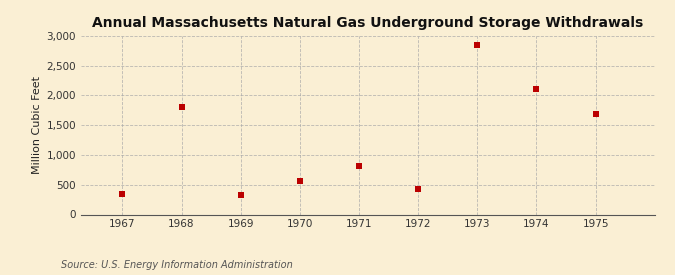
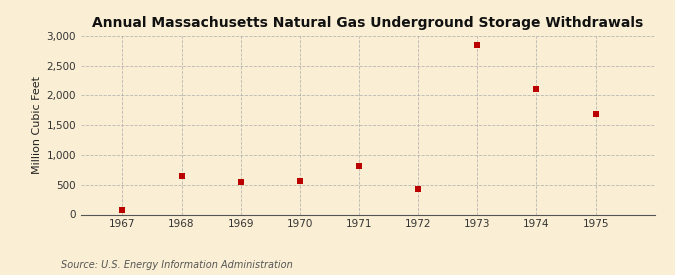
1967: 340 -> 80
1968: 1,800 -> 650
1969: 320 -> 540
